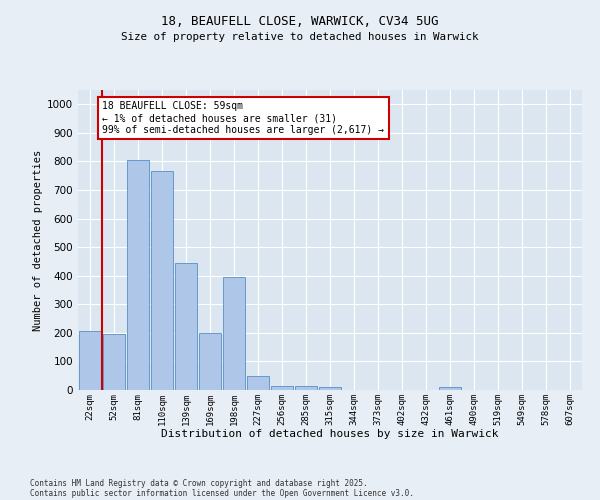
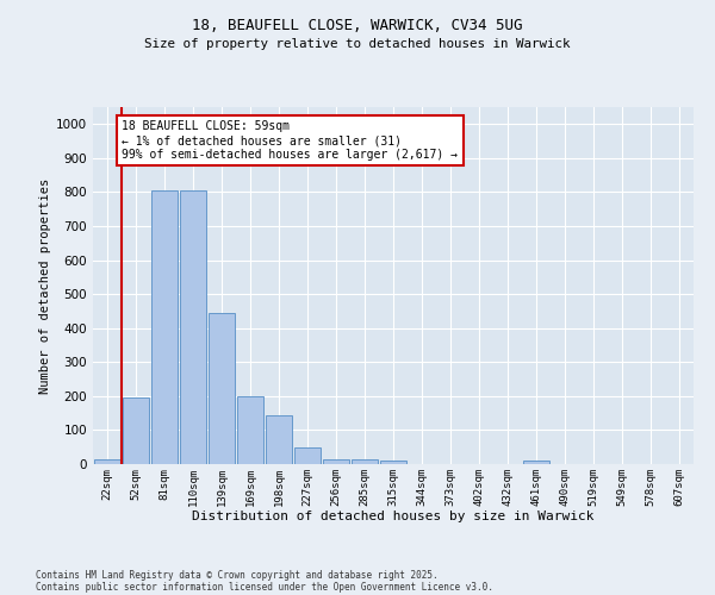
22sqm: 205 -> 15
110sqm: 765 -> 805
198sqm: 395 -> 145
